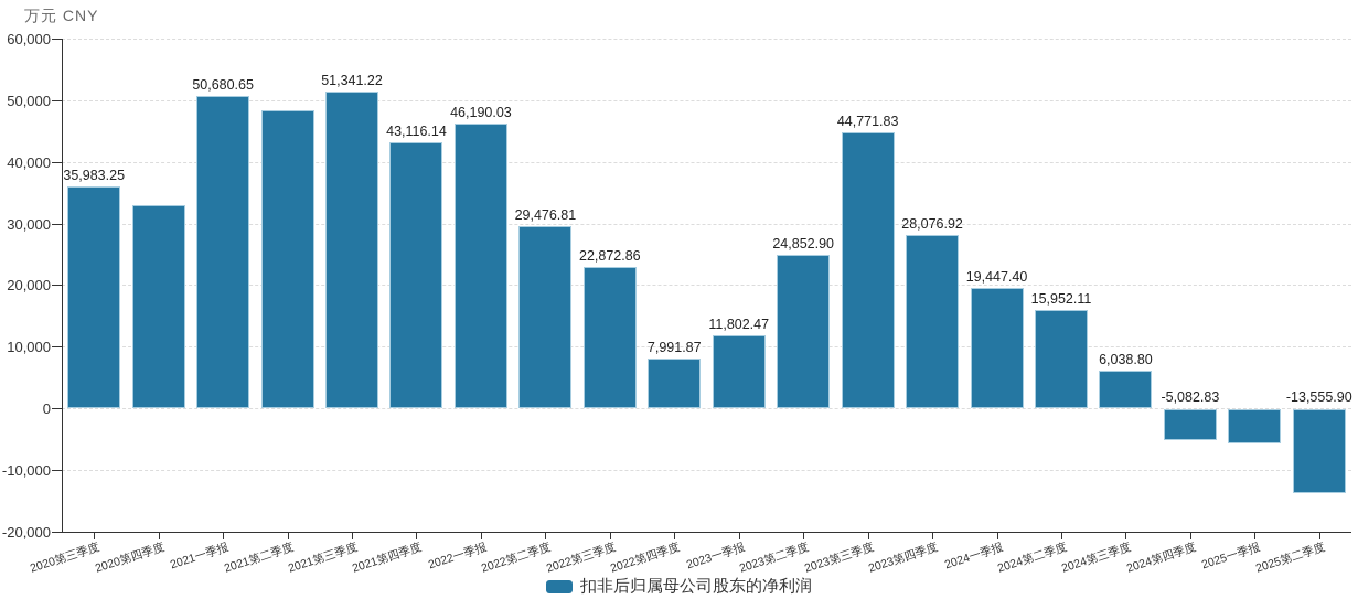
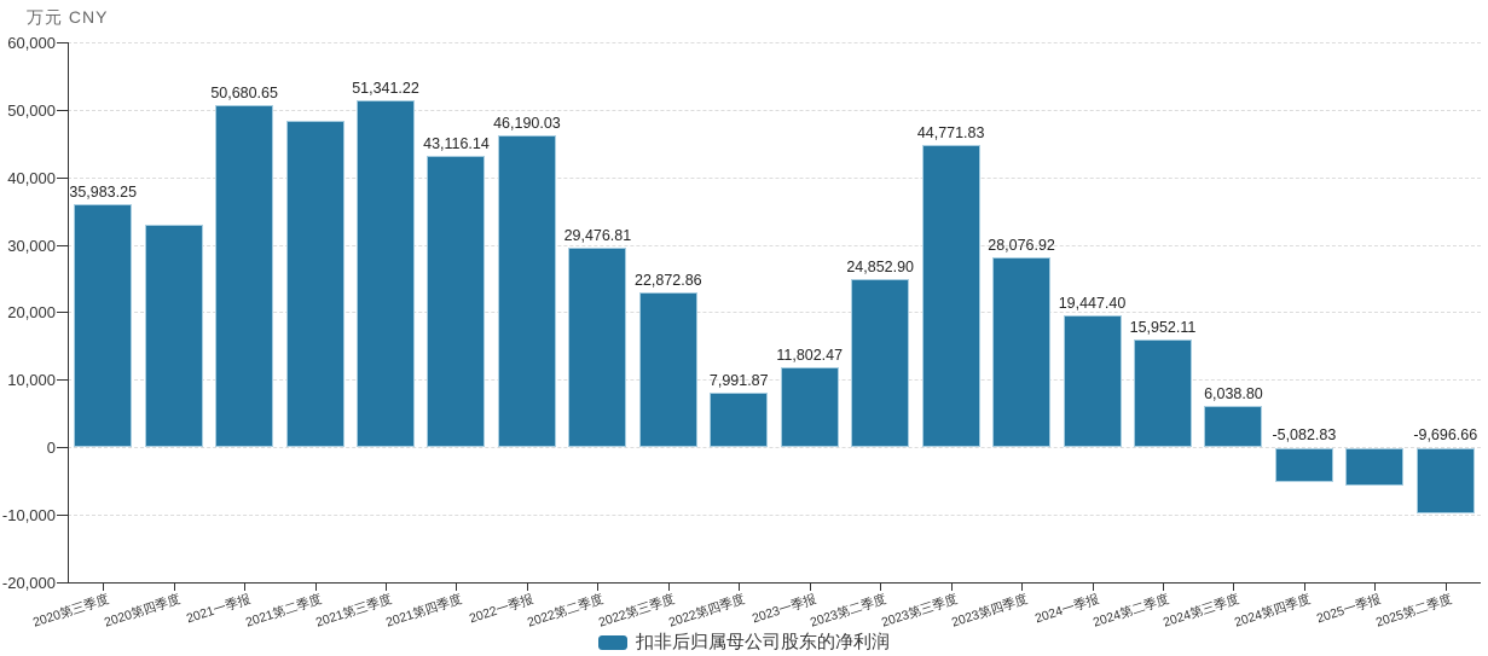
2025第二季度: -13,555.90 -> -9,696.66
